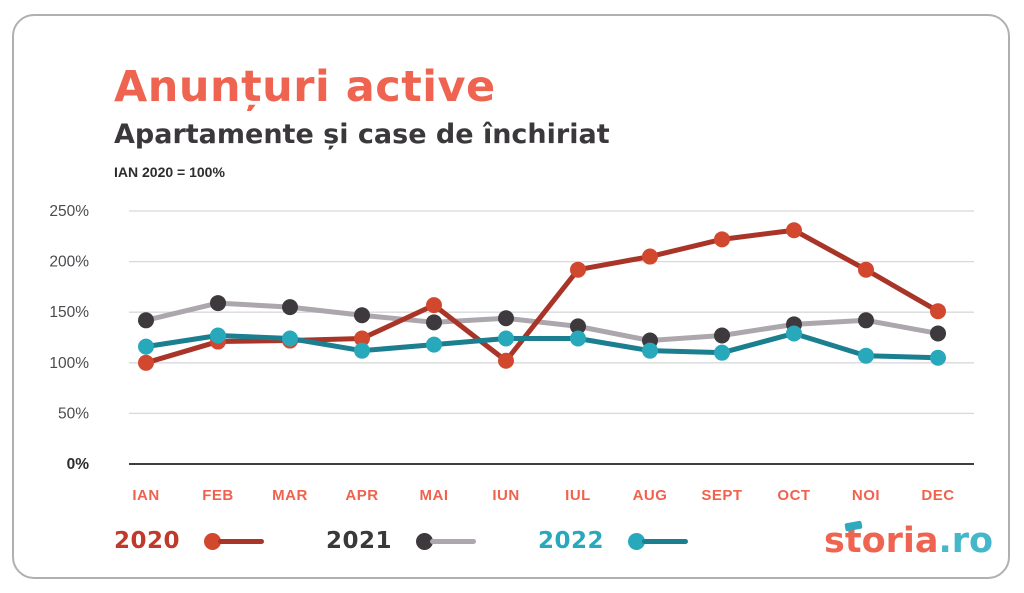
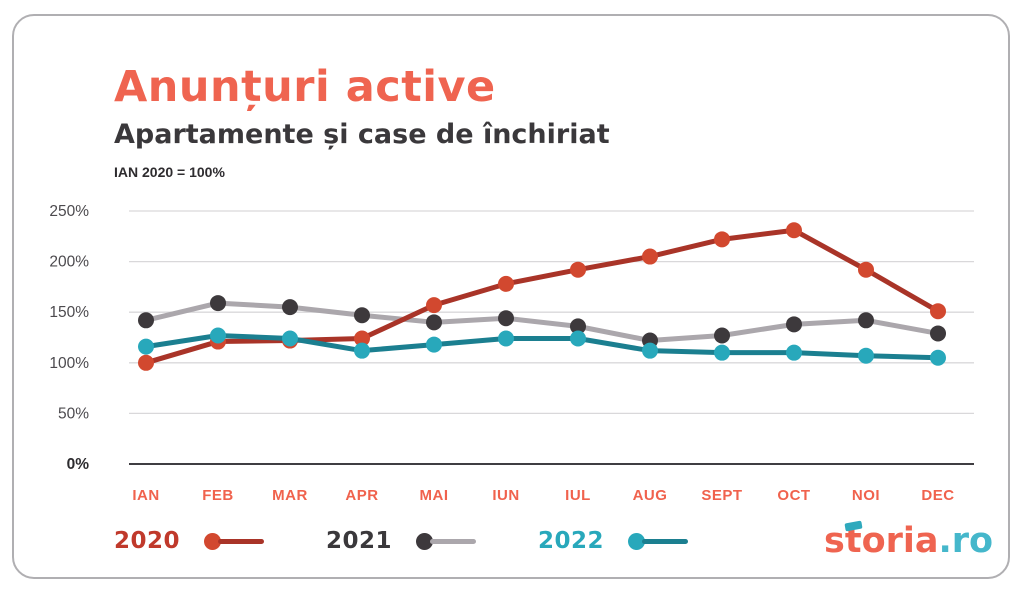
2020/IUN: 102% -> 178%
2022/OCT: 129% -> 110%
